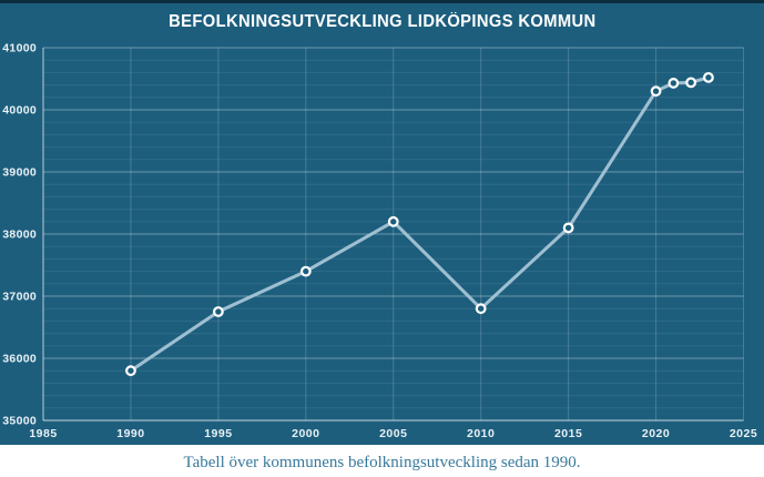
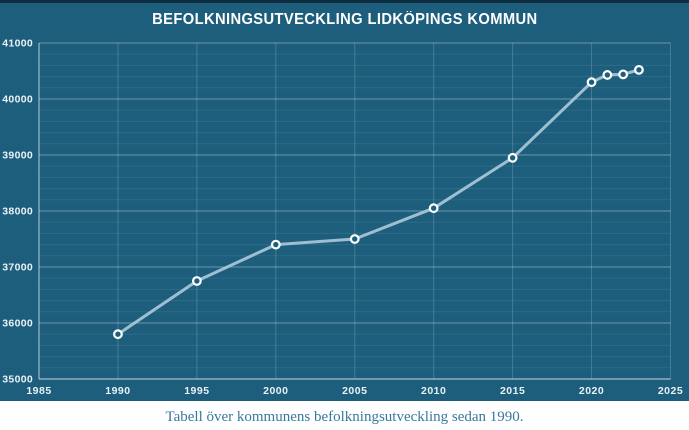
2005: 38200 -> 37500
2010: 36800 -> 38000
2015: 38100 -> 39000
